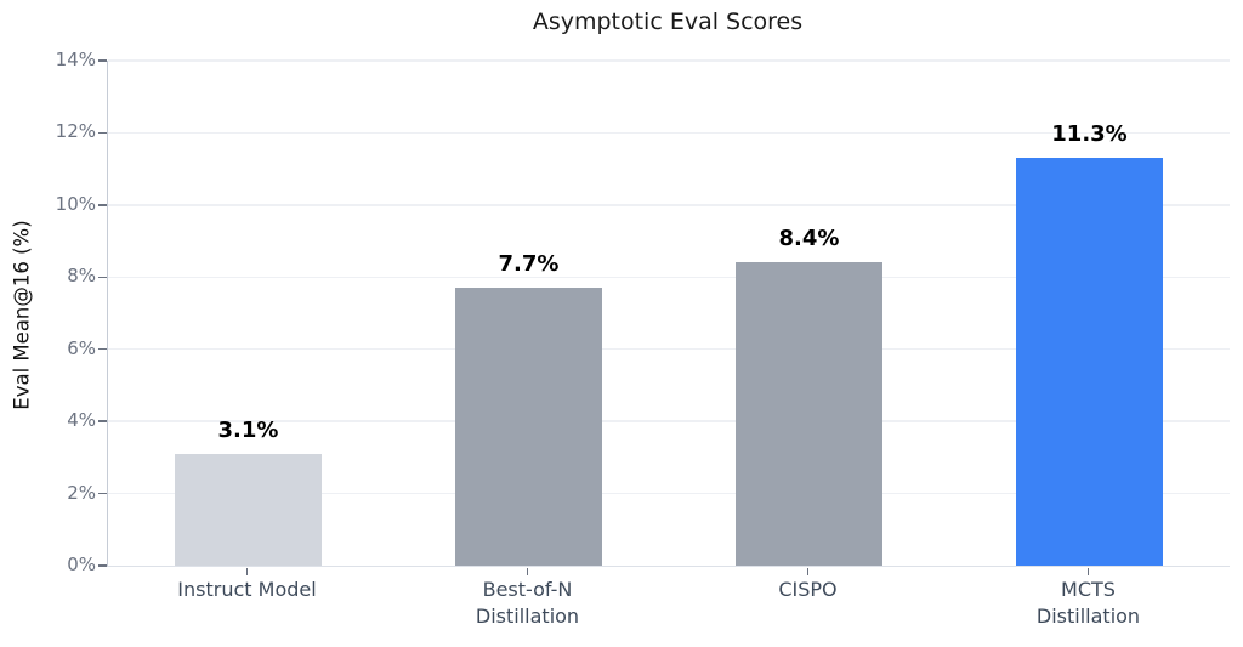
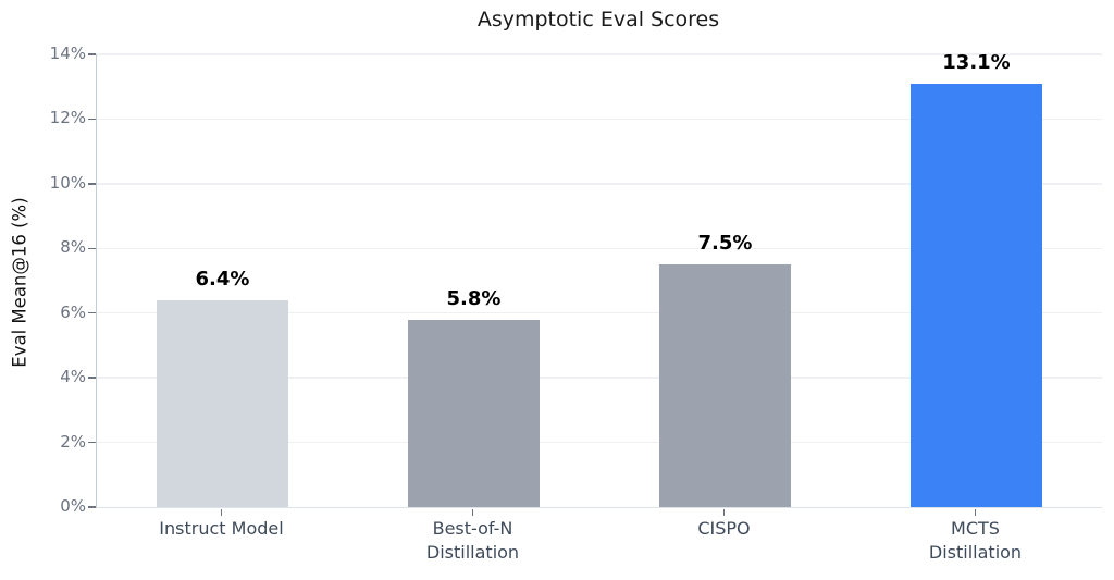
Instruct Model: 3.1% -> 6.4%
Best-of-N Distillation: 7.7% -> 5.8%
CISPO: 8.4% -> 7.5%
MCTS Distillation: 11.3% -> 13.1%
